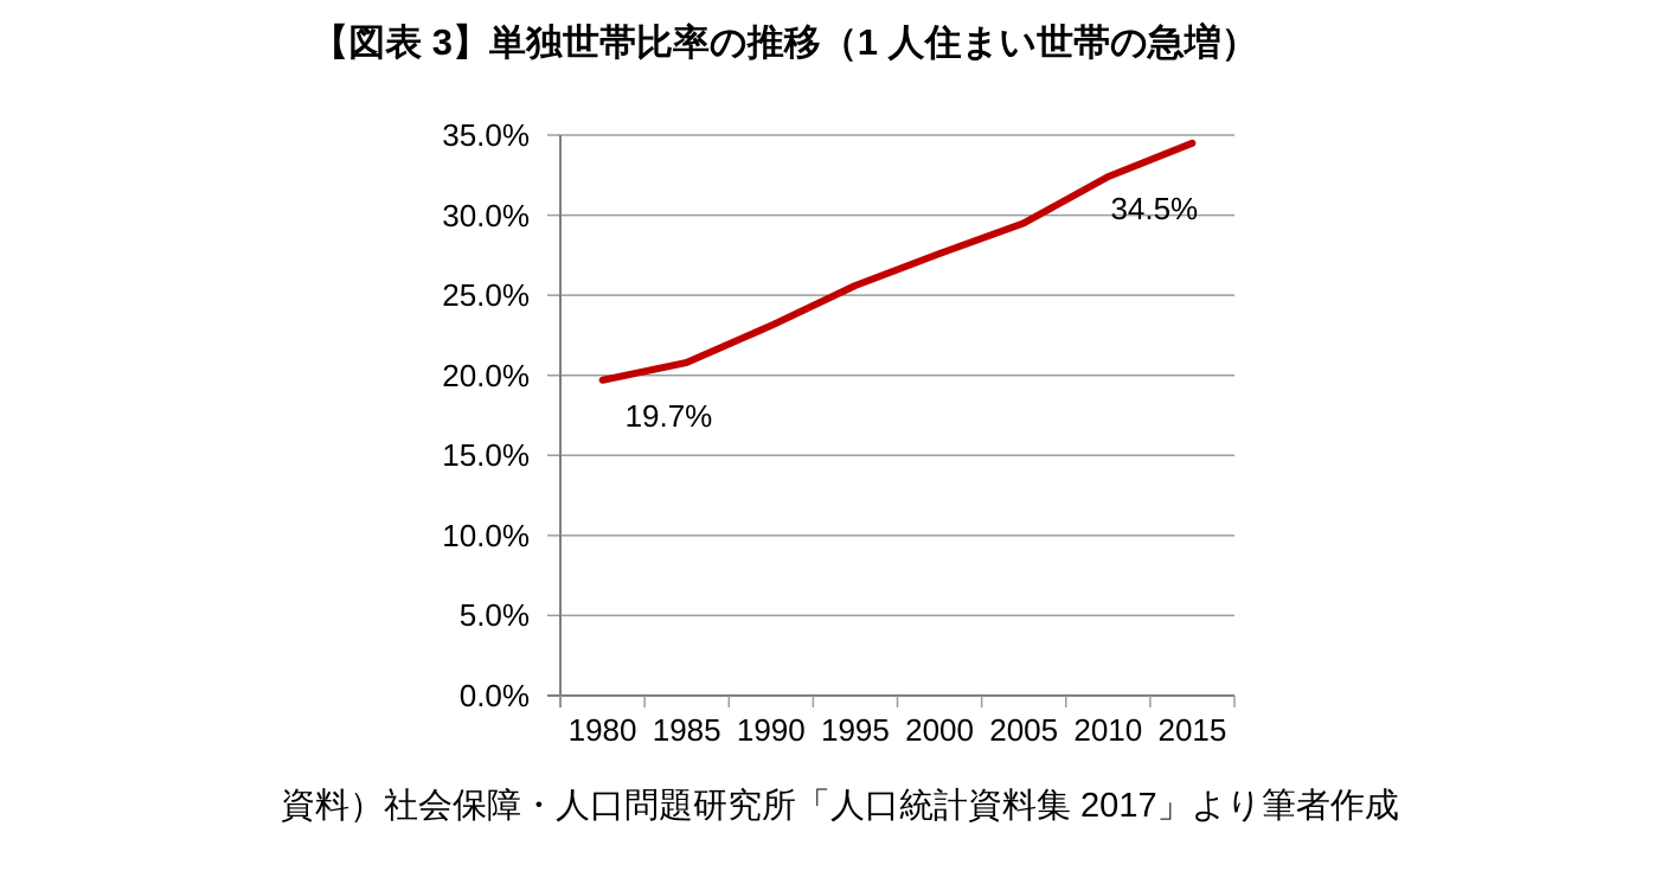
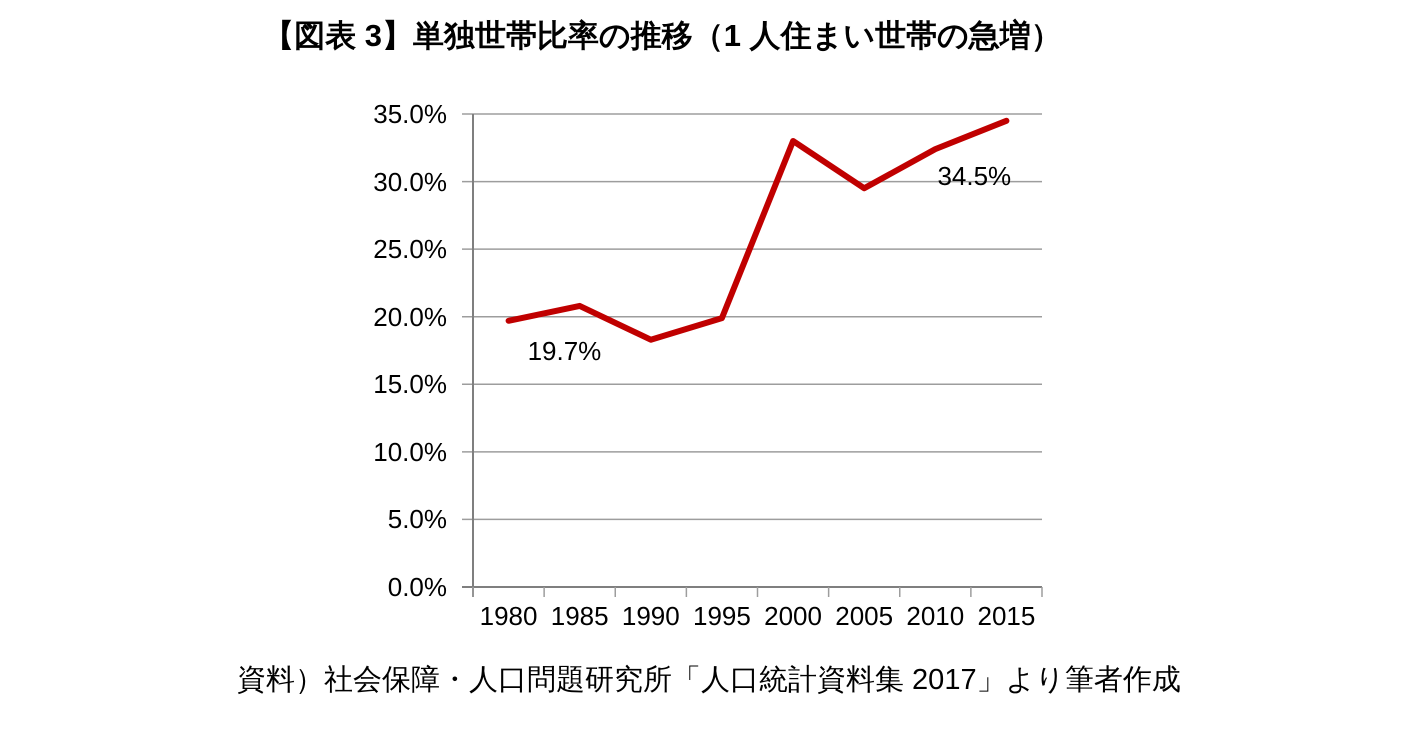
1990: 23.1% -> 18.3%
1995: 25.6% -> 19.9%
2000: 27.6% -> 33.0%
